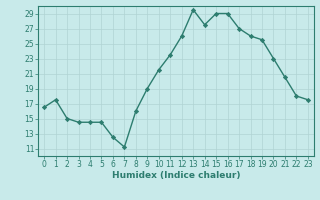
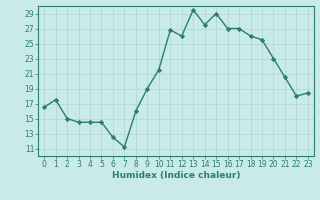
11: 23.5 -> 26.8
16: 29.0 -> 27.0
23: 17.5 -> 18.4
